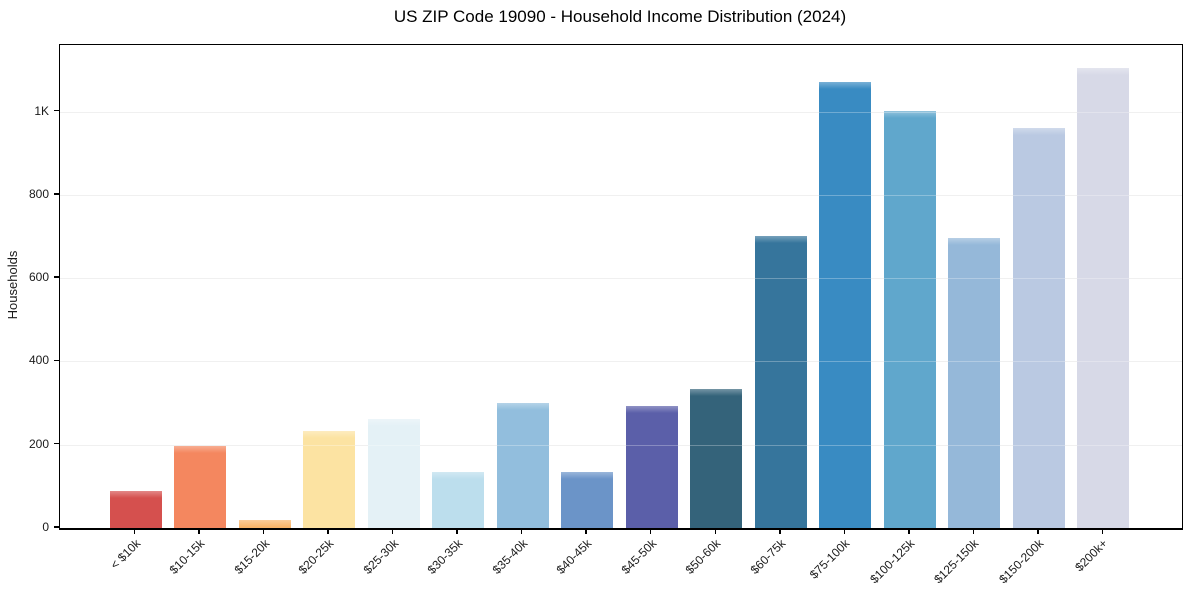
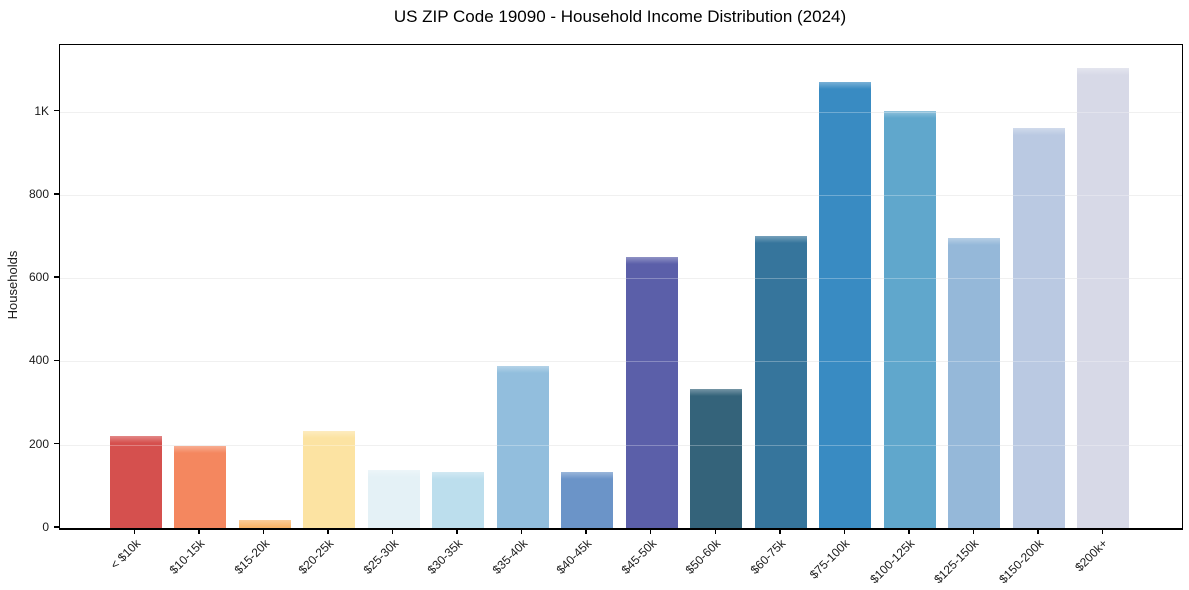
< $10k: 90 -> 220
$25-30k: 260 -> 140
$35-40k: 300 -> 390
$45-50k: 290 -> 650
